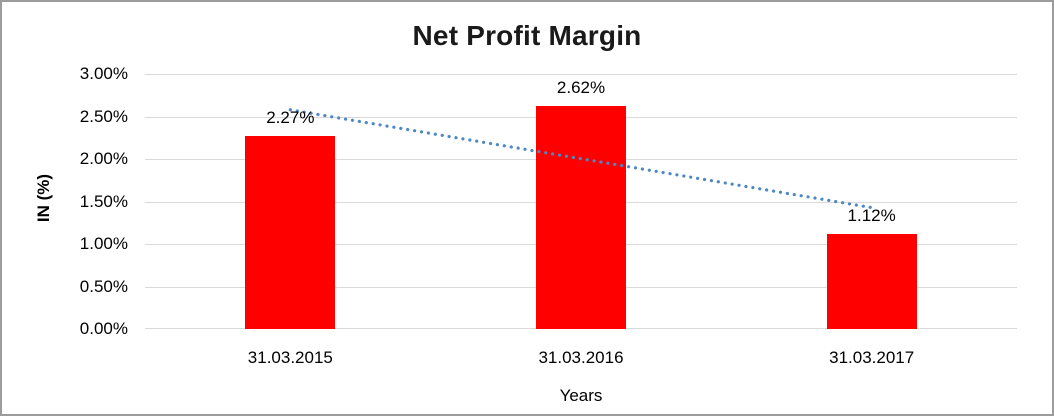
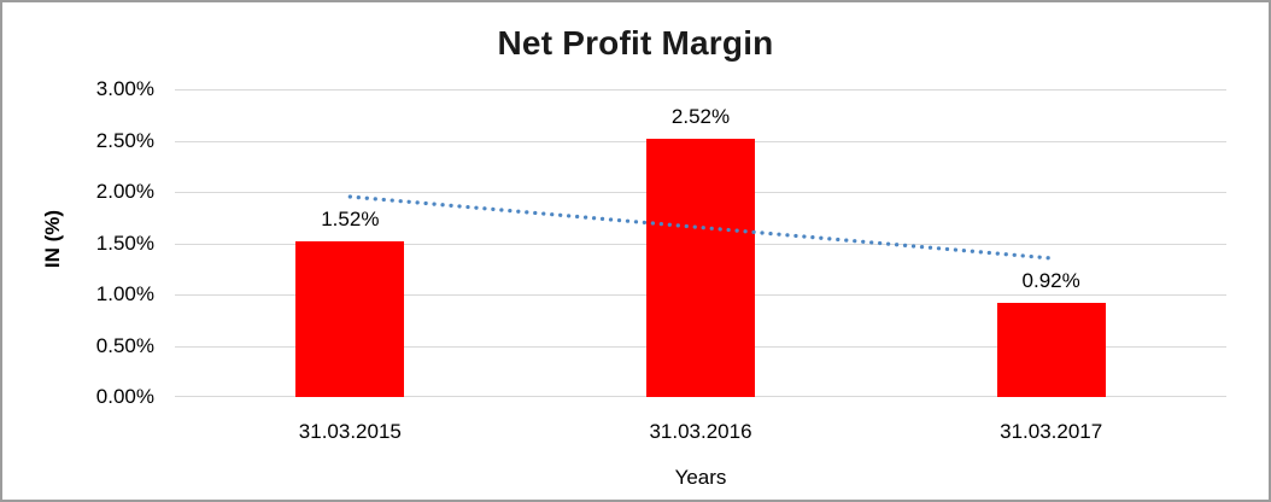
31.03.2015: 2.27% -> 1.52%
31.03.2016: 2.62% -> 2.52%
31.03.2017: 1.12% -> 0.92%
